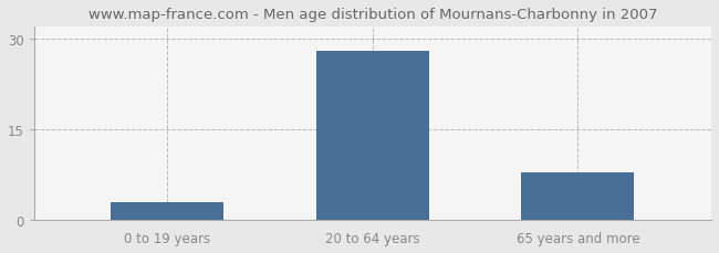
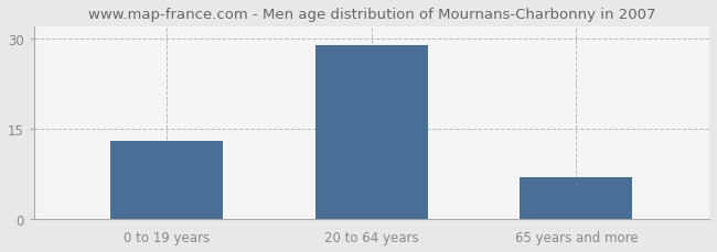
0 to 19 years: 3 -> 13
20 to 64 years: 28 -> 29
65 years and more: 8 -> 7
